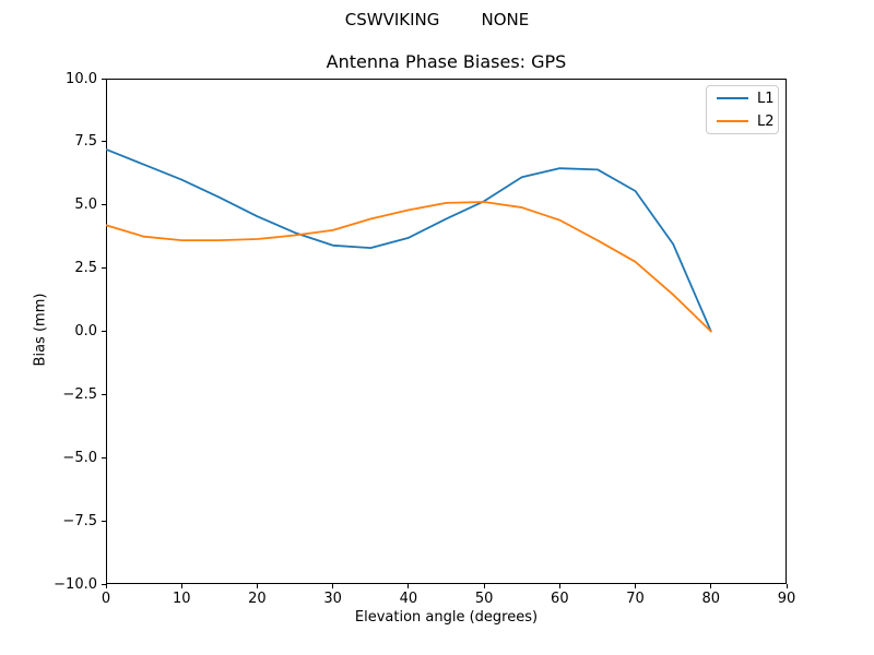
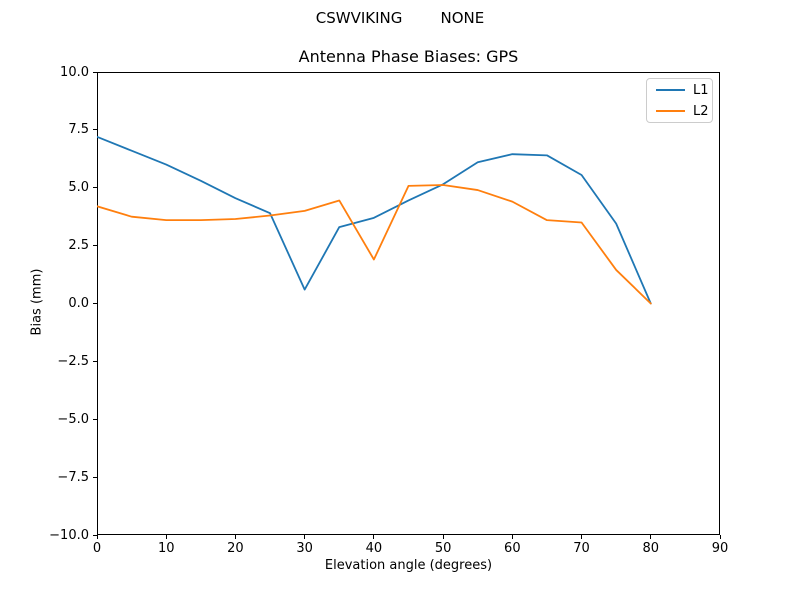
L1/30: 3.4 -> 0.6
L2/40: 4.8 -> 1.9
L2/70: 2.8 -> 3.5
